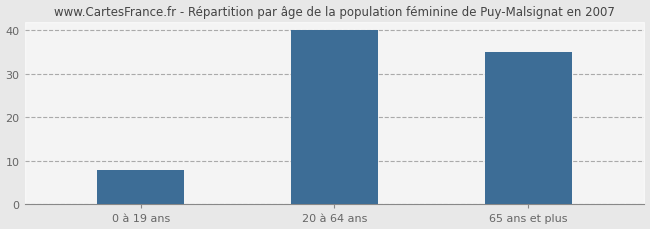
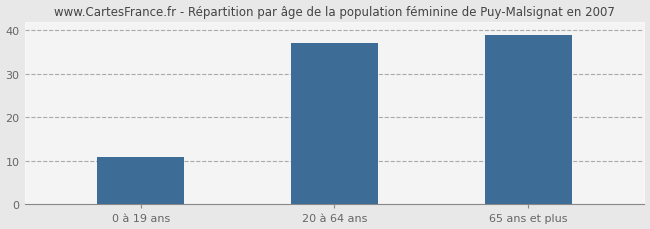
0 à 19 ans: 8 -> 11
20 à 64 ans: 40 -> 37
65 ans et plus: 35 -> 39
